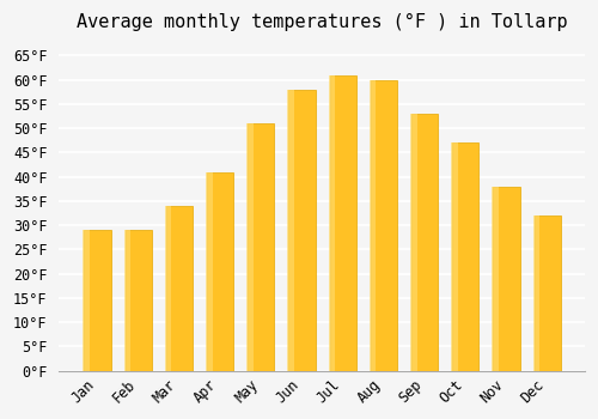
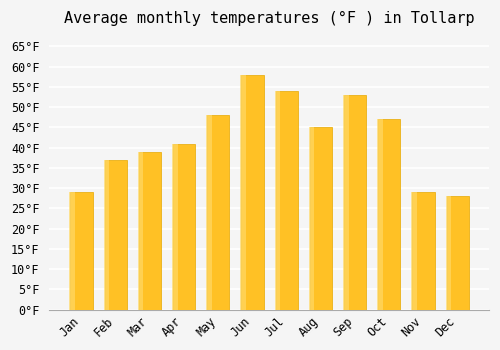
Feb: 29°F -> 37°F
Mar: 34°F -> 39°F
May: 51°F -> 48°F
Jul: 61°F -> 54°F
Aug: 60°F -> 45°F
Nov: 38°F -> 29°F
Dec: 32°F -> 28°F
